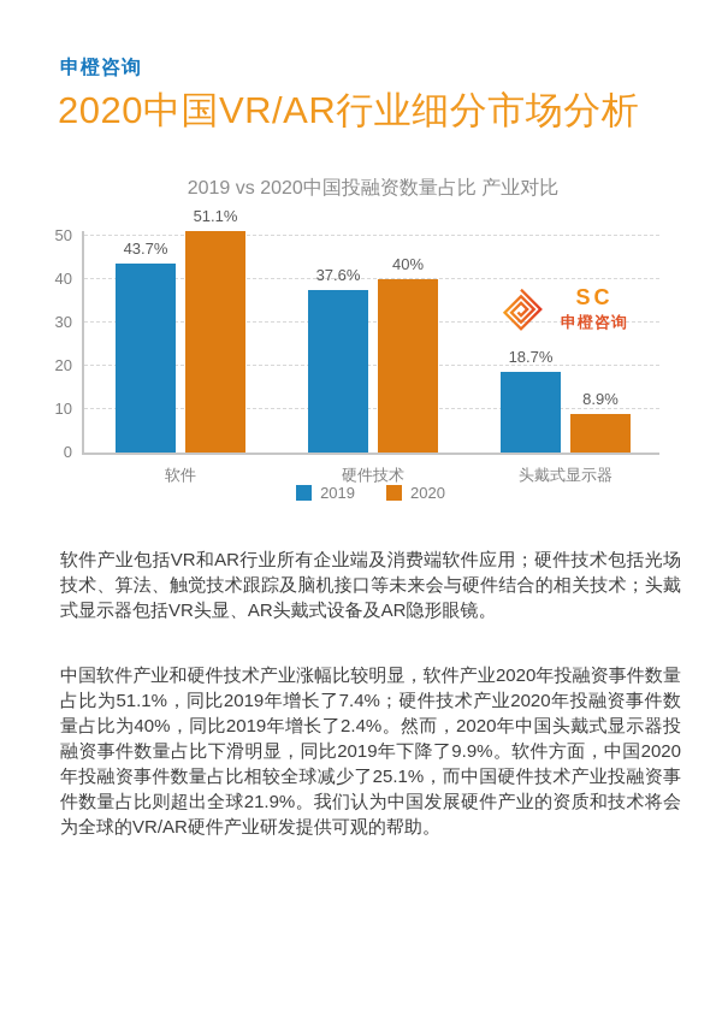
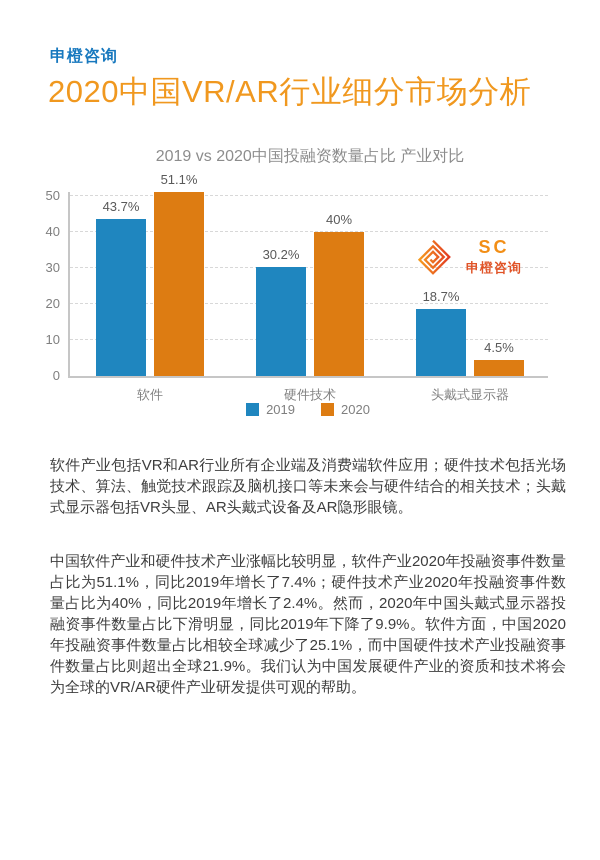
2019/硬件技术: 37.6% -> 30.2%
2020/头戴式显示器: 8.9% -> 4.5%
